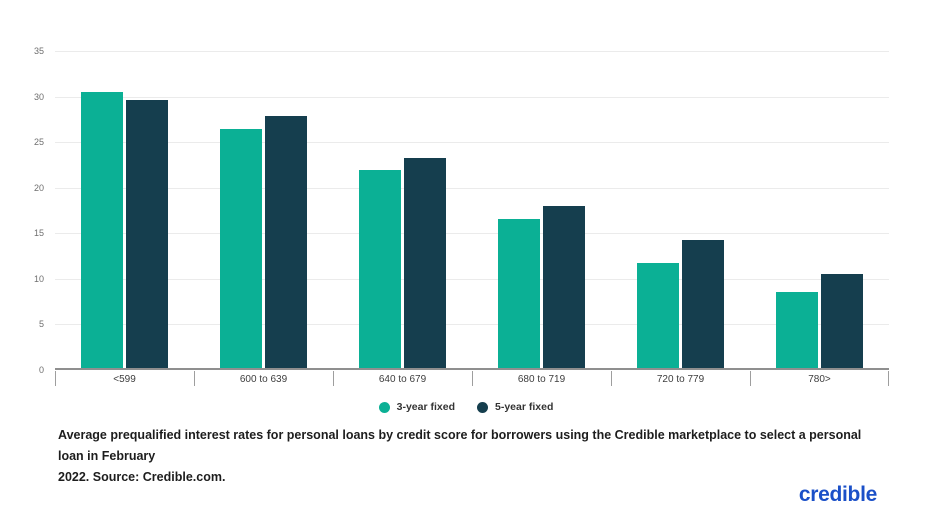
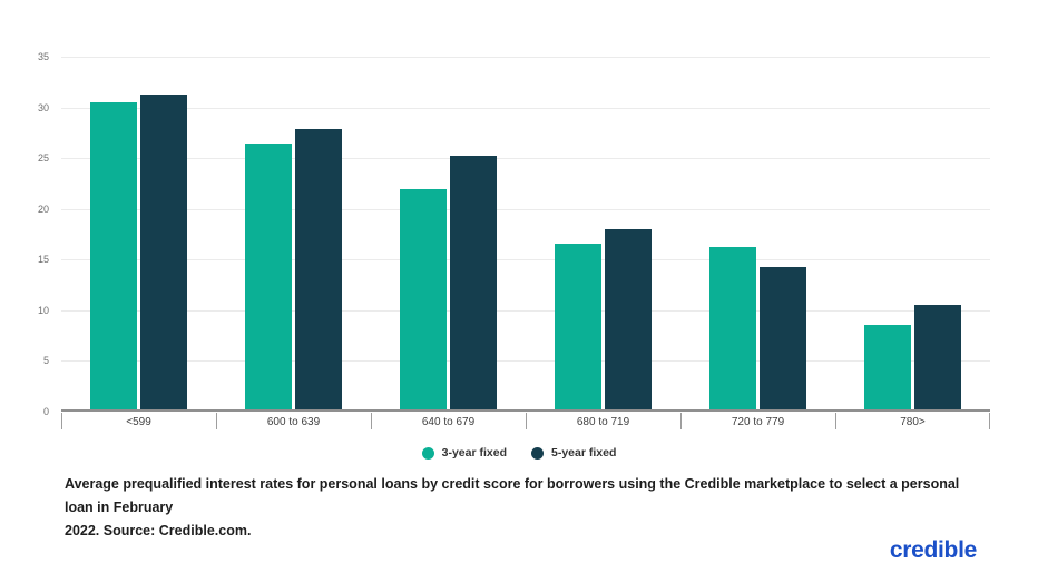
5-year fixed/<599: 29 -> 31
5-year fixed/640 to 679: 23 -> 25
3-year fixed/720 to 779: 12 -> 16
